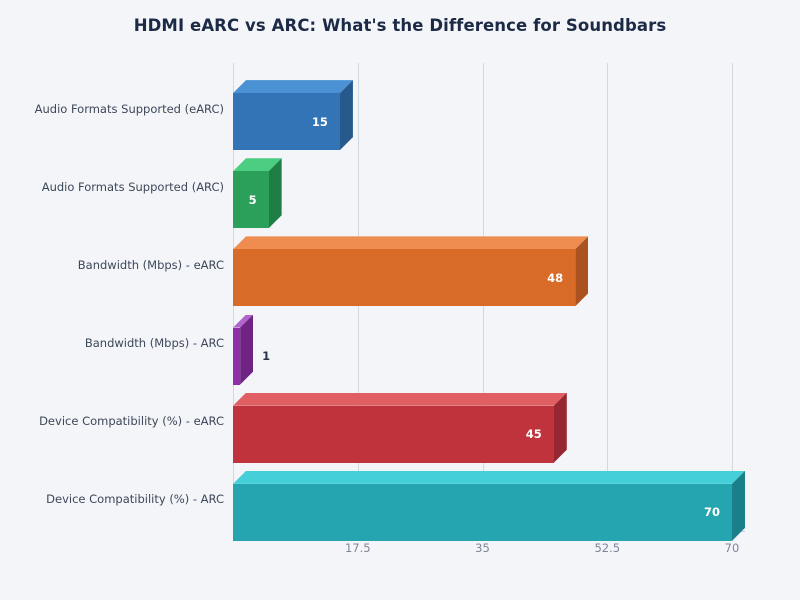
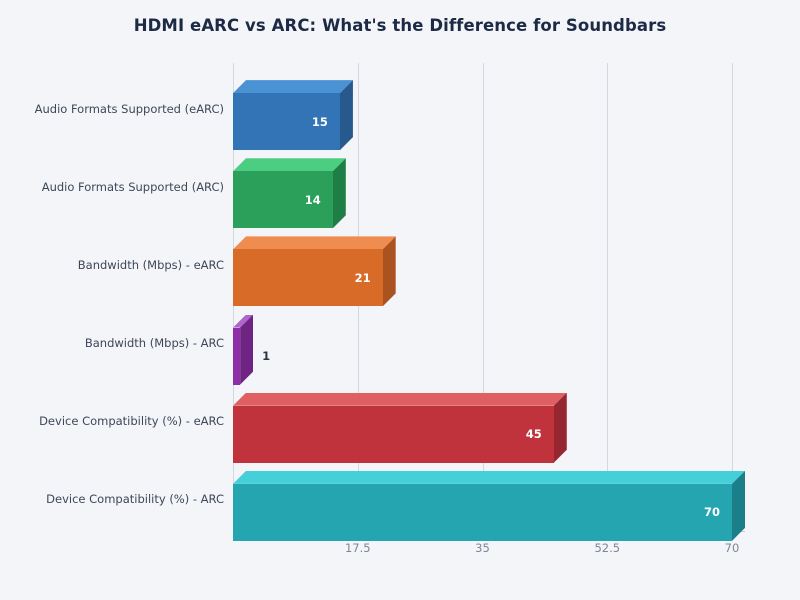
Audio Formats Supported (ARC): 5 -> 14
Bandwidth (Mbps) - eARC: 48 -> 21
